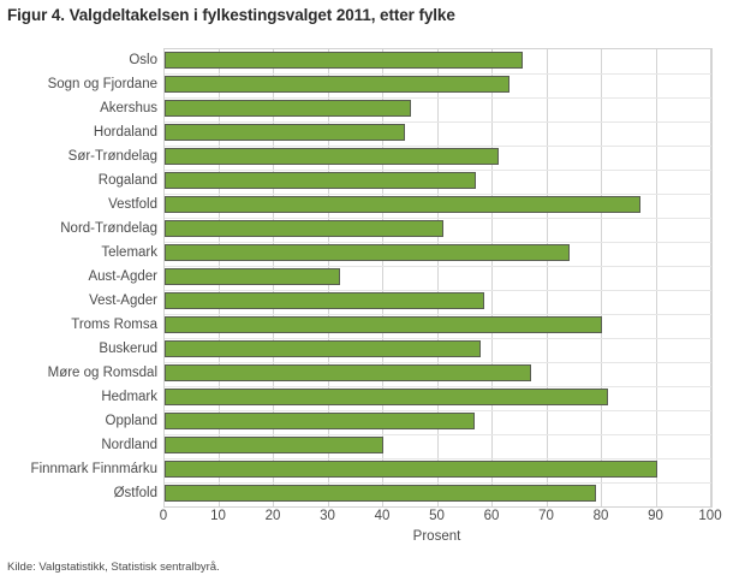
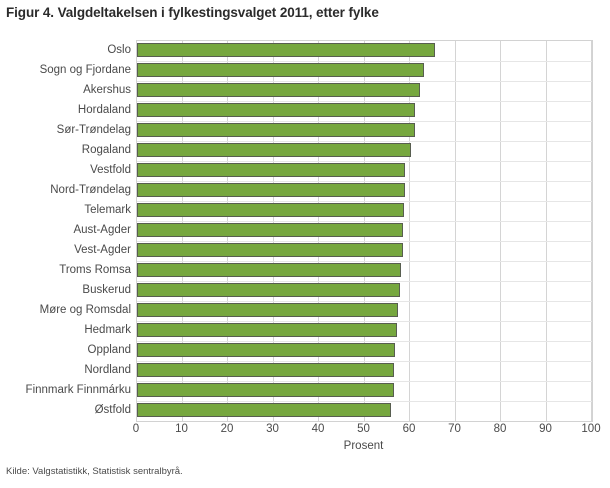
Akershus: 45 -> 62
Hordaland: 44 -> 61
Rogaland: 57 -> 60
Vestfold: 87 -> 59
Nord-Trøndelag: 51 -> 59
Telemark: 74 -> 59
Aust-Agder: 32 -> 58
Troms Romsa: 80 -> 58
Møre og Romsdal: 67 -> 57
Hedmark: 81 -> 57
Nordland: 40 -> 56
Finnmark Finnmárku: 90 -> 56
Østfold: 79 -> 56
